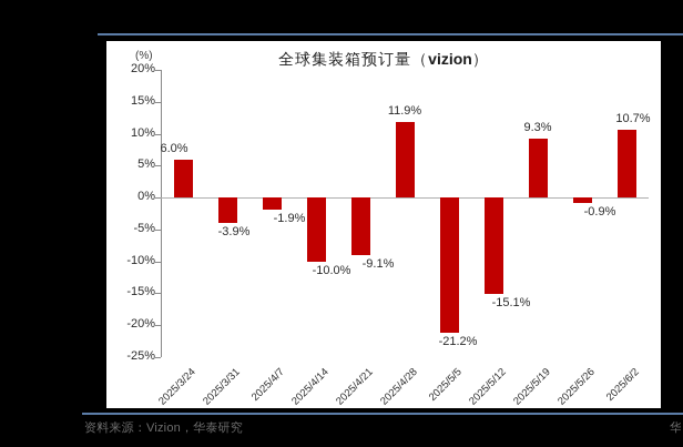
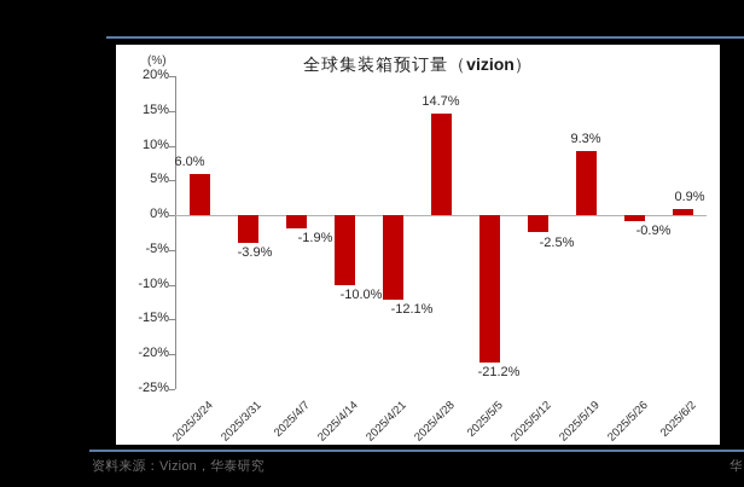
2025/4/21: -9.1% -> -12.1%
2025/4/28: 11.9% -> 14.7%
2025/5/12: -15.1% -> -2.5%
2025/6/2: 10.7% -> 0.9%
